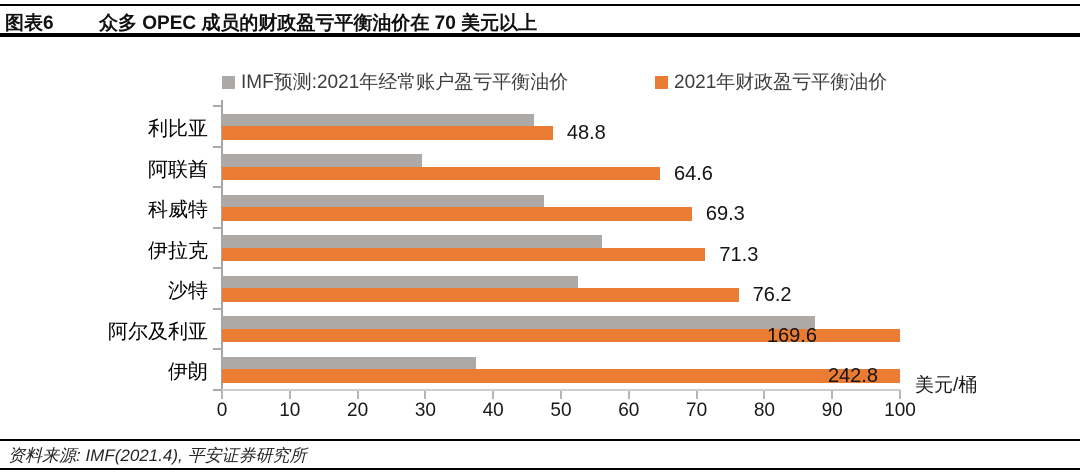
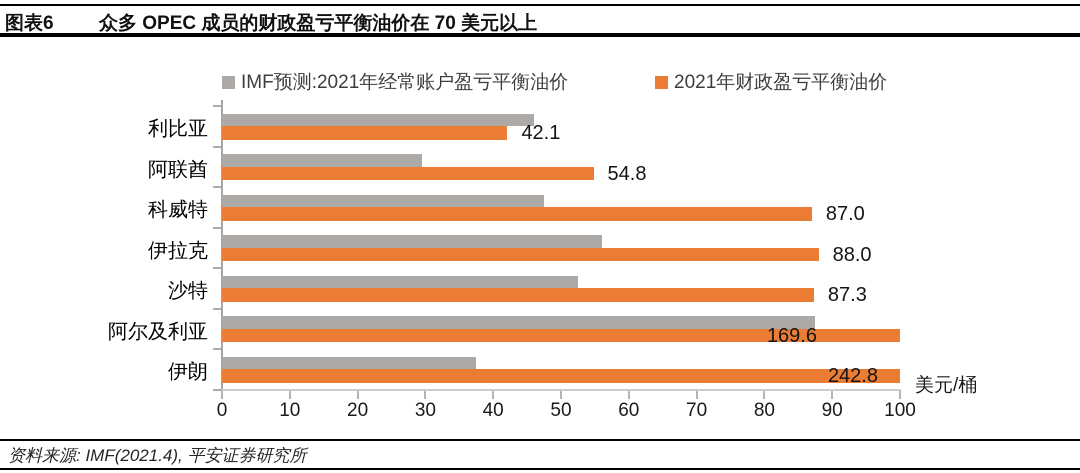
2021年财政盈亏平衡油价/利比亚: 48.8 -> 42.1
2021年财政盈亏平衡油价/阿联酋: 64.6 -> 54.8
2021年财政盈亏平衡油价/科威特: 69.3 -> 87.0
2021年财政盈亏平衡油价/伊拉克: 71.3 -> 88.0
2021年财政盈亏平衡油价/沙特: 76.2 -> 87.3
